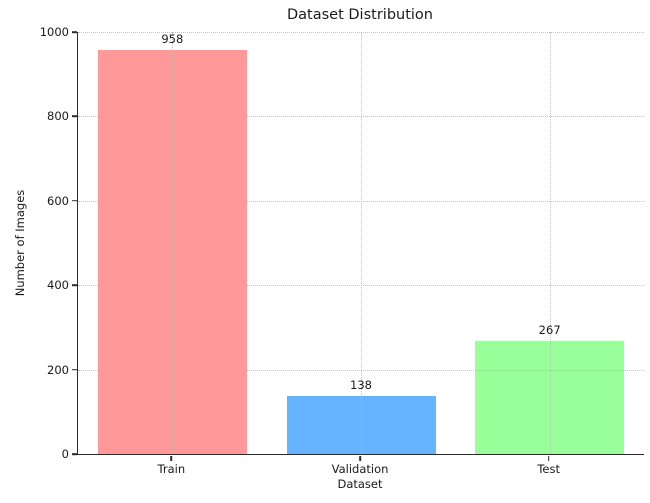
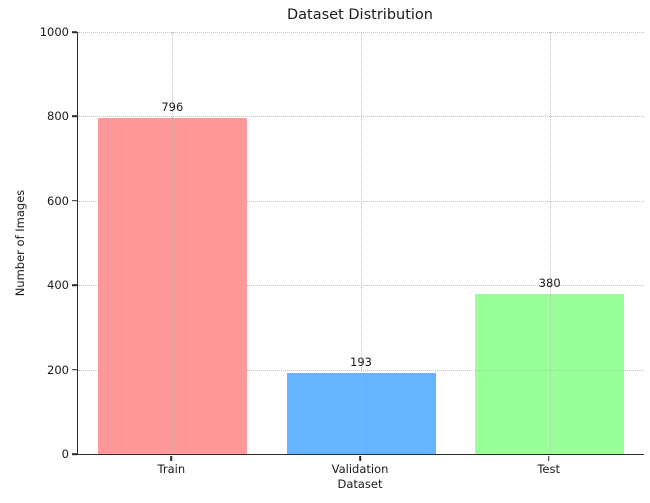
Train: 958 -> 796
Validation: 138 -> 193
Test: 267 -> 380
